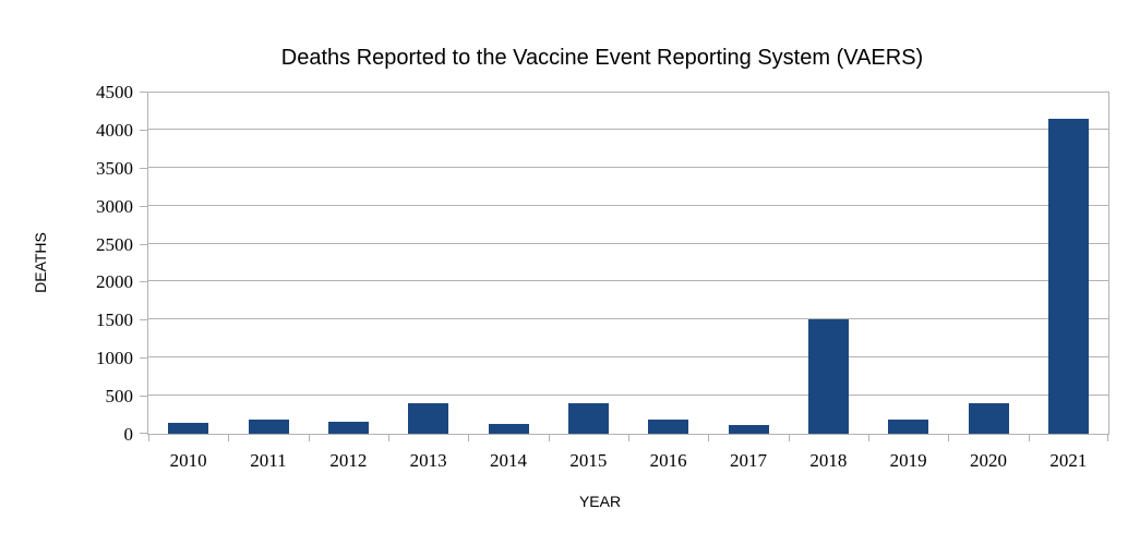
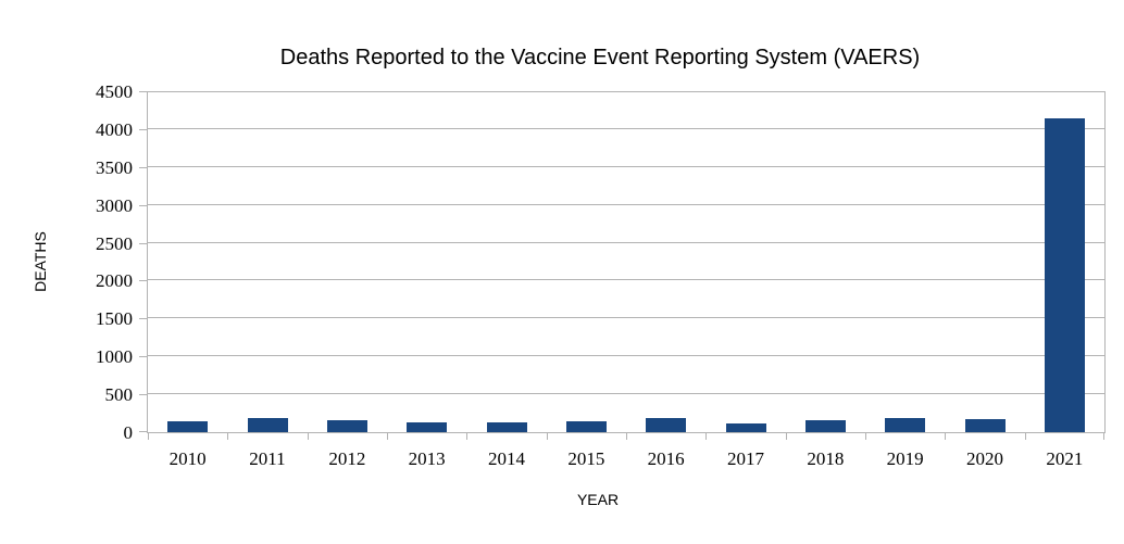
2013: 400 -> 100
2015: 400 -> 100
2018: 1500 -> 200
2020: 400 -> 200
